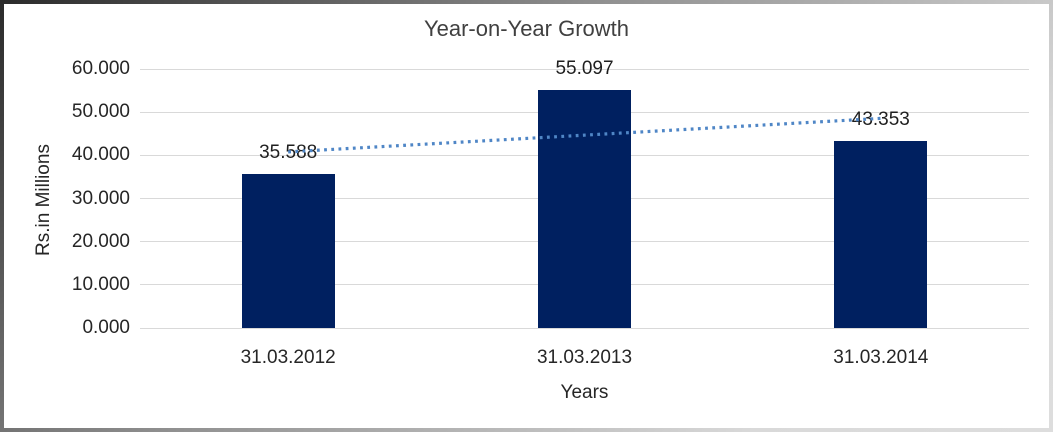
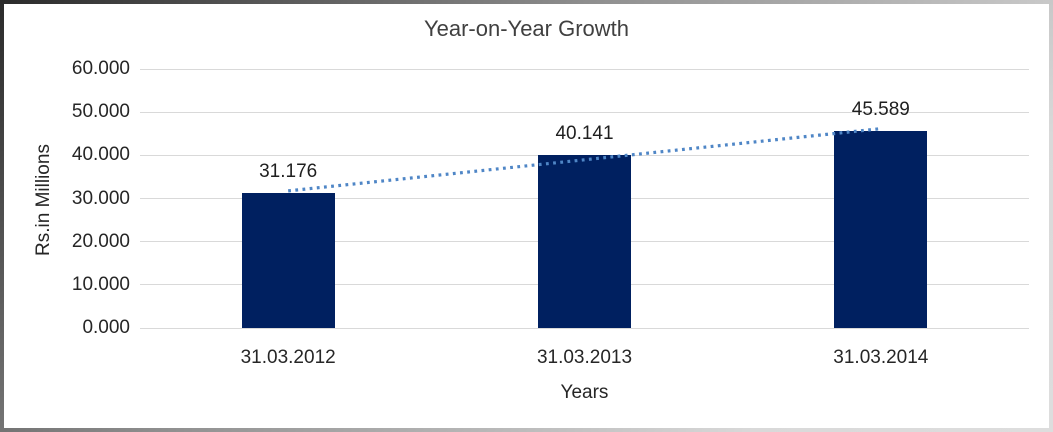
31.03.2012: 35.588 -> 31.176
31.03.2013: 55.097 -> 40.141
31.03.2014: 43.353 -> 45.589
